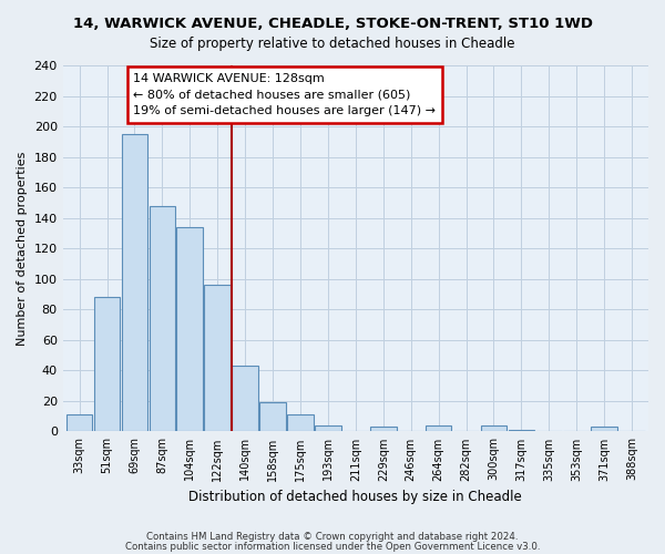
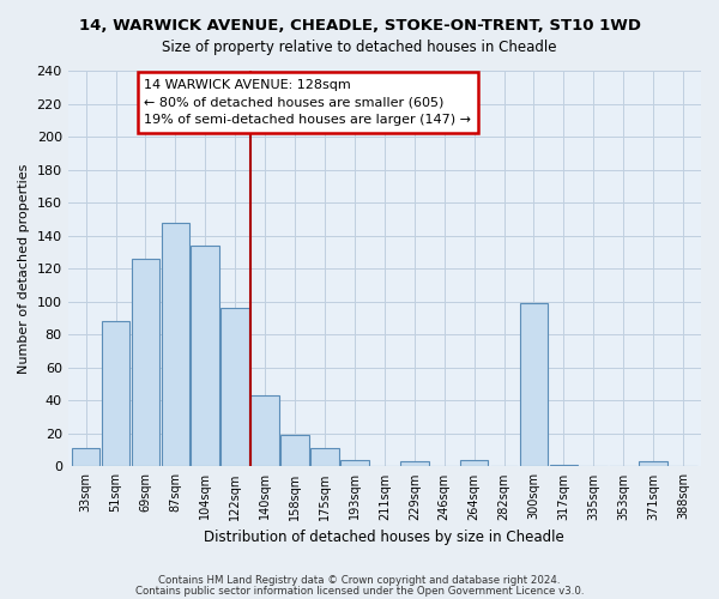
69sqm: 195 -> 126
300sqm: 4 -> 99
